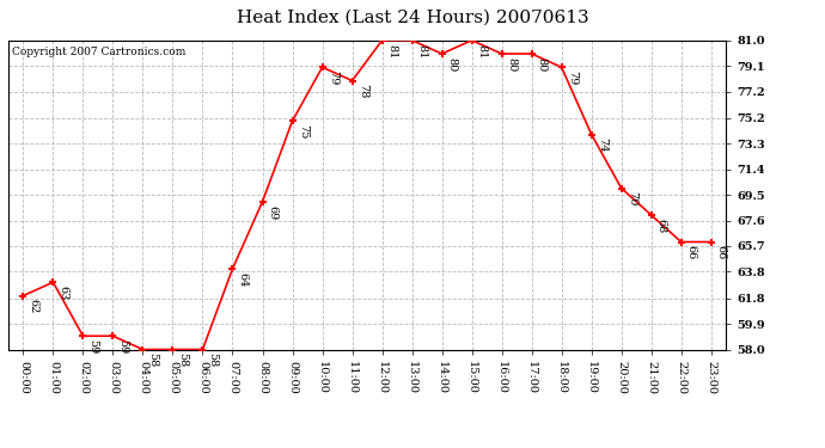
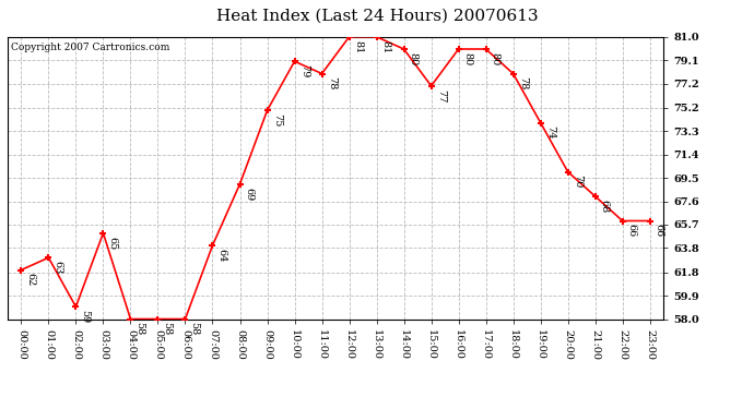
03:00: 59 -> 65
15:00: 81 -> 77
18:00: 79 -> 78
